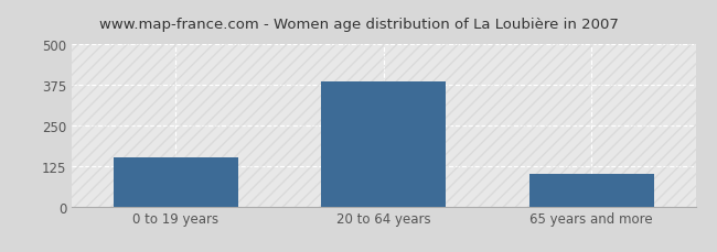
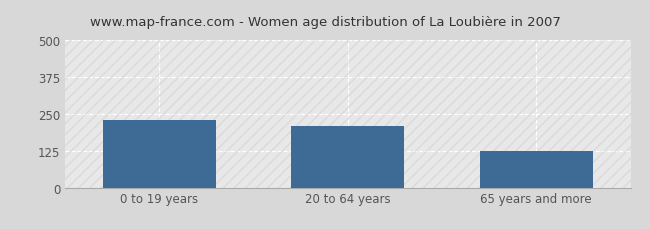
0 to 19 years: 150 -> 230
20 to 64 years: 385 -> 210
65 years and more: 100 -> 125
